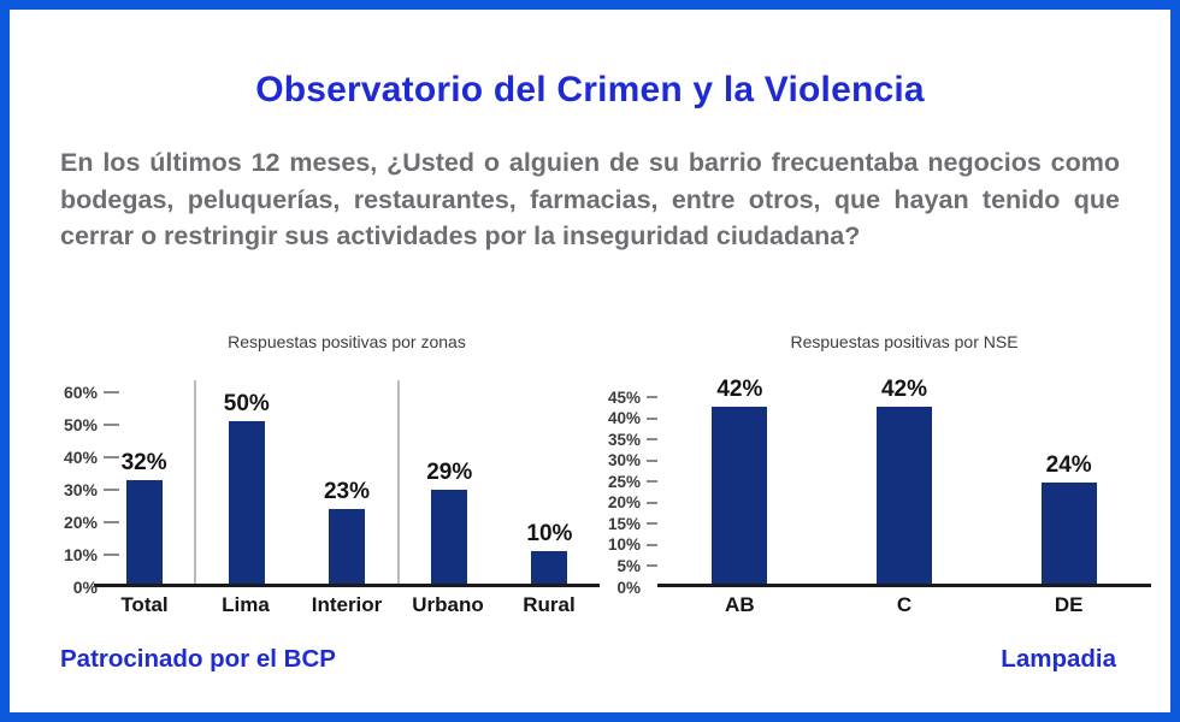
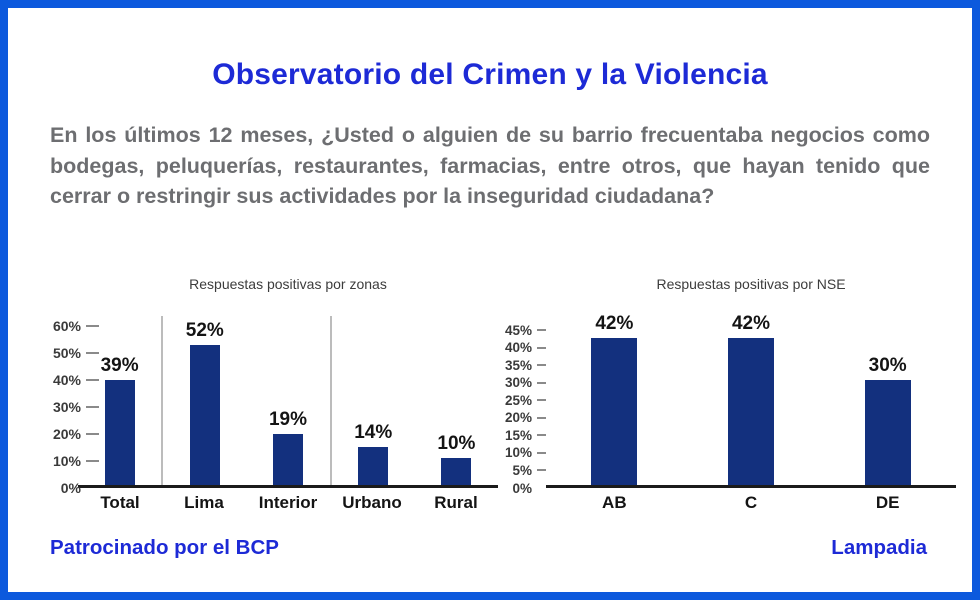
Respuestas positivas por zonas/Total: 32% -> 39%
Respuestas positivas por zonas/Lima: 50% -> 52%
Respuestas positivas por zonas/Interior: 23% -> 19%
Respuestas positivas por zonas/Urbano: 29% -> 14%
Respuestas positivas por NSE/DE: 24% -> 30%
